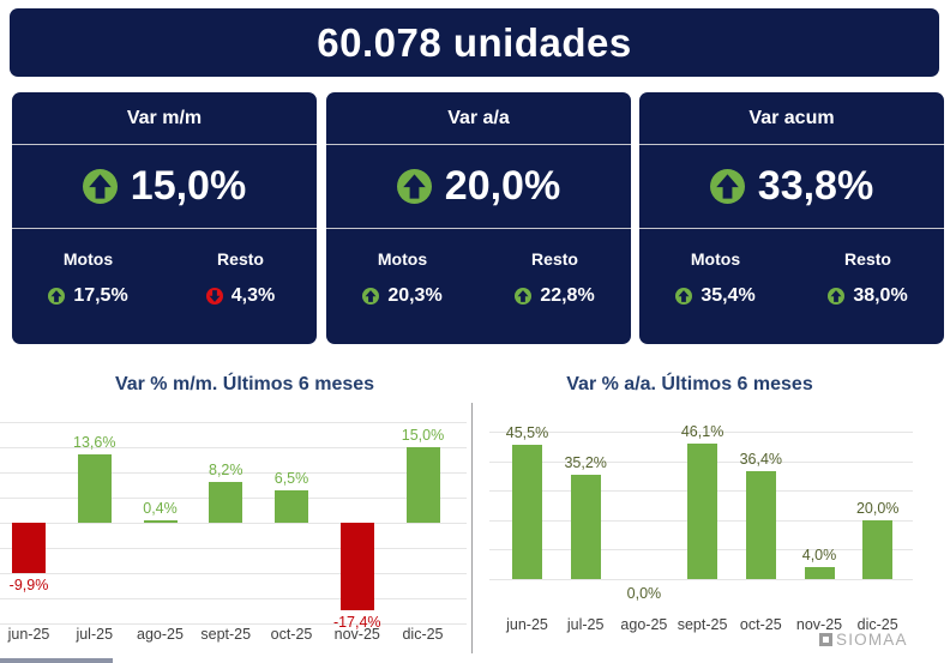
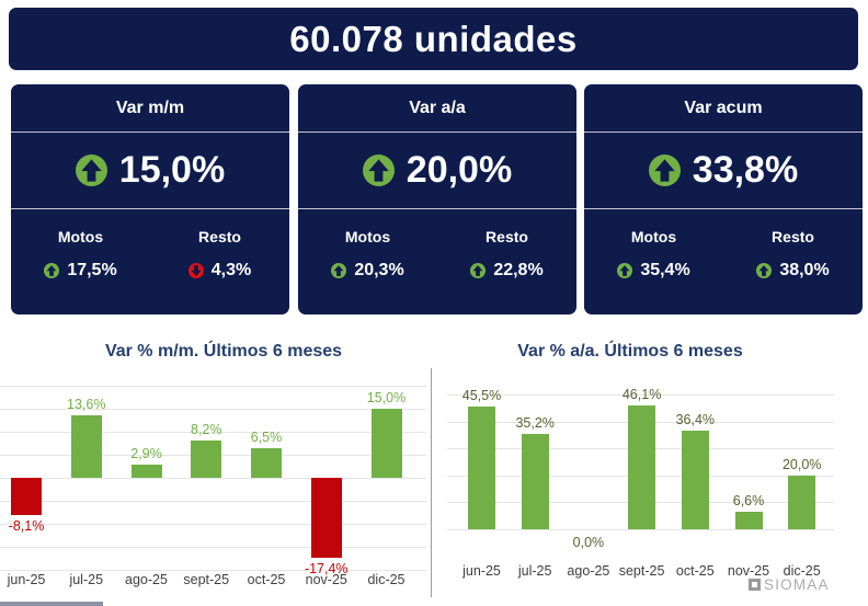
Var % m/m. Últimos 6 meses/jun-25: -9,9% -> -8,1%
Var % m/m. Últimos 6 meses/ago-25: 0,4% -> 2,9%
Var % a/a. Últimos 6 meses/nov-25: 4,0% -> 6,6%
